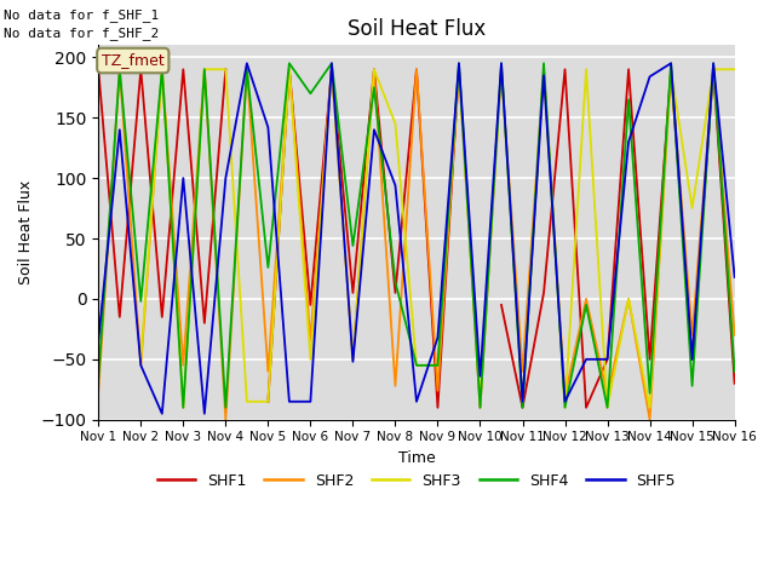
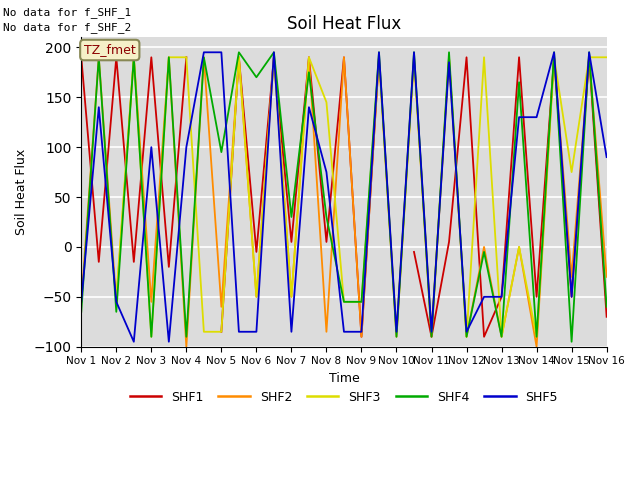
SHF2/Nov 1: -76 -> -55
SHF5/Nov 1: -34 -> -55
SHF4/Nov 2: -2 -> -65
SHF4/Nov 5: 26 -> 95
SHF5/Nov 5: 142 -> 195
SHF2/Nov 6: -34 -> -50
SHF4/Nov 7: 44 -> 30
SHF5/Nov 7: -52 -> -85
SHF2/Nov 8: -72 -> -85
SHF4/Nov 8: 14 -> 30
SHF5/Nov 8: 94 -> 75
SHF2/Nov 9: -76 -> -90
SHF5/Nov 9: -32 -> -85
SHF5/Nov 10: -64 -> -85
SHF2/Nov 11: -60 -> -90
SHF2/Nov 12: -80 -> -90
SHF2/Nov 13: -80 -> -90
SHF4/Nov 14: -78 -> -90
SHF5/Nov 14: 184 -> 130
SHF4/Nov 15: -72 -> -95
SHF5/Nov 16: 18 -> 90
